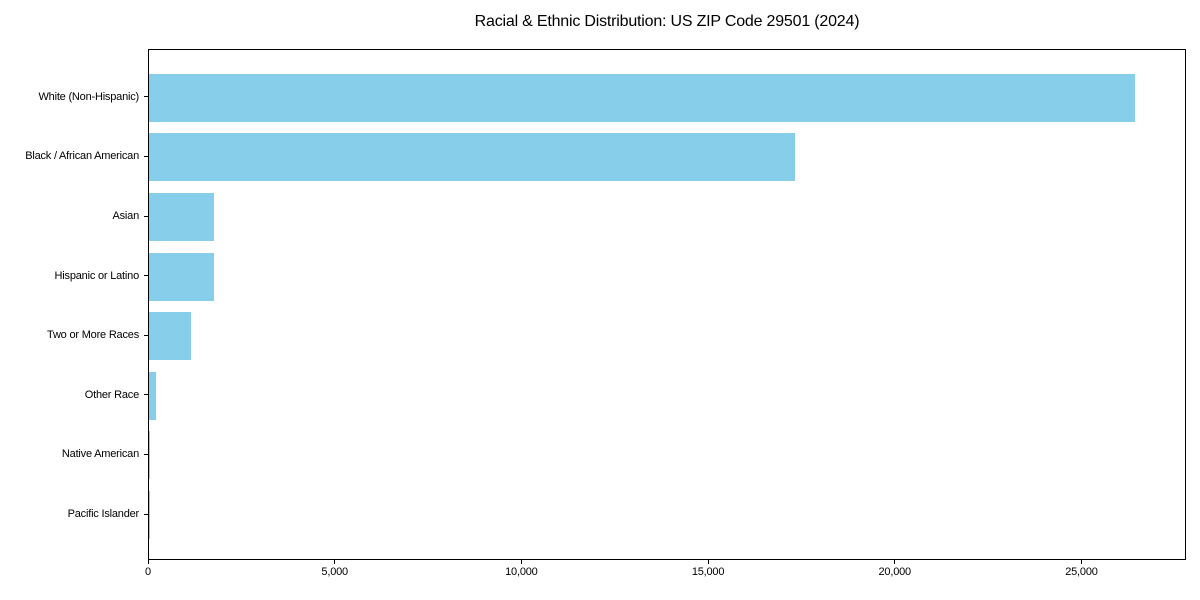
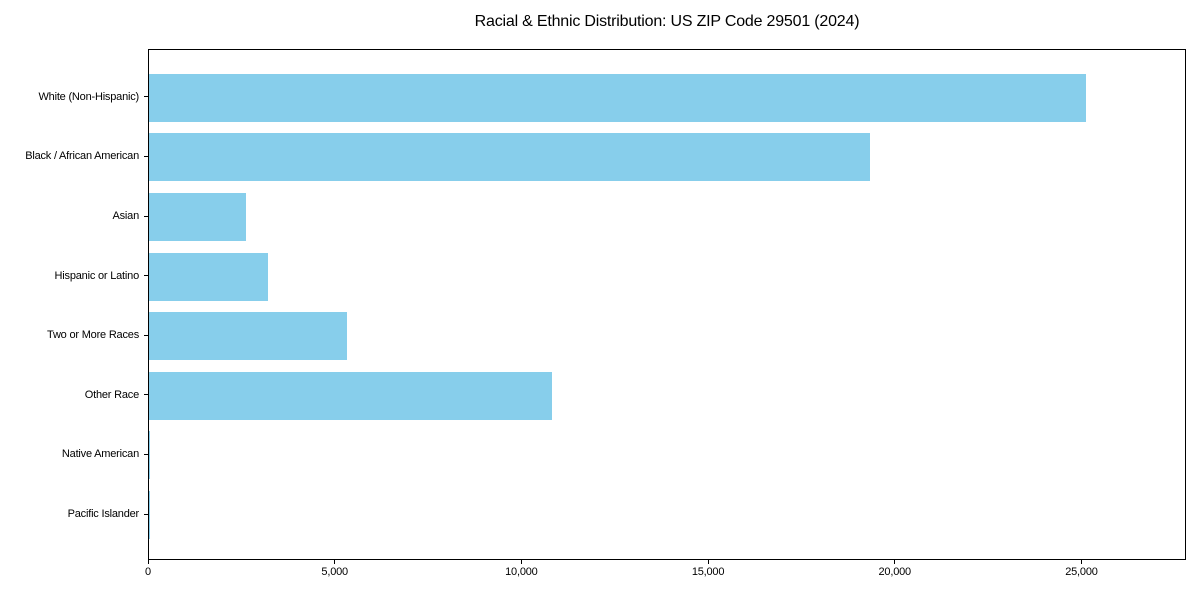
White (Non-Hispanic): 26400 -> 25100
Black / African American: 17300 -> 19300
Asian: 1700 -> 2600
Hispanic or Latino: 1800 -> 3200
Two or More Races: 1100 -> 5300
Other Race: 200 -> 10800
